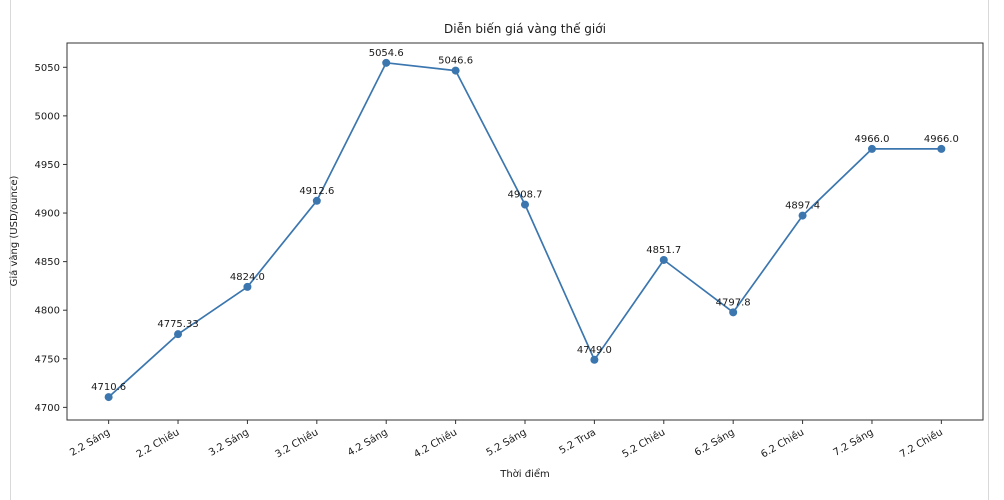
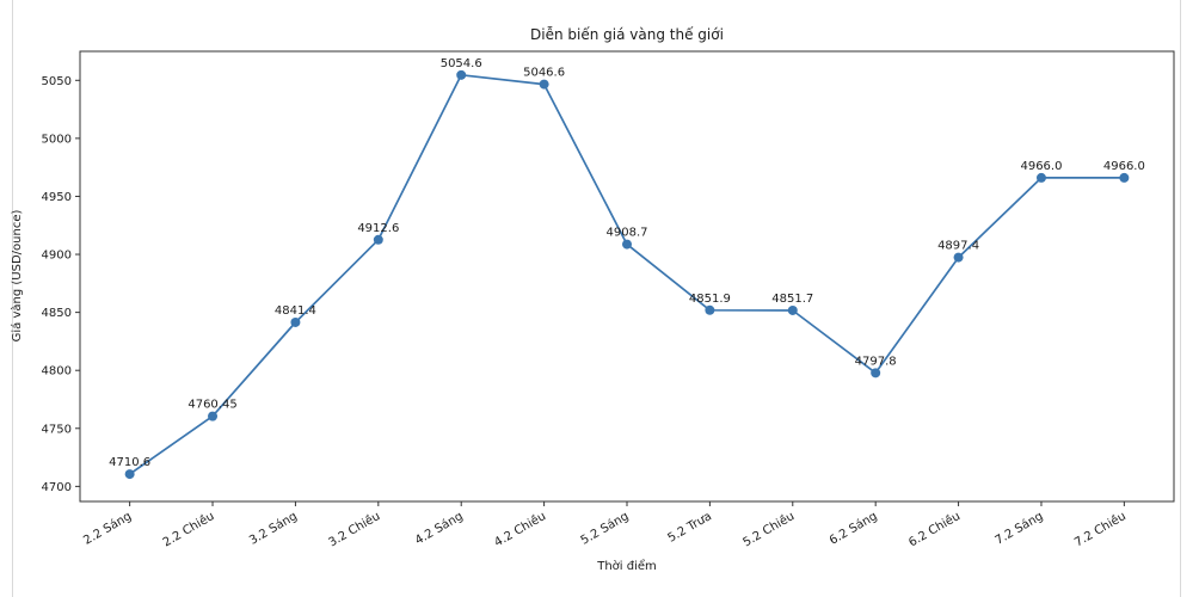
2.2 Chiều: 4775.33 -> 4760.45
3.2 Sáng: 4824.0 -> 4841.4
5.2 Trưa: 4749.0 -> 4851.9
